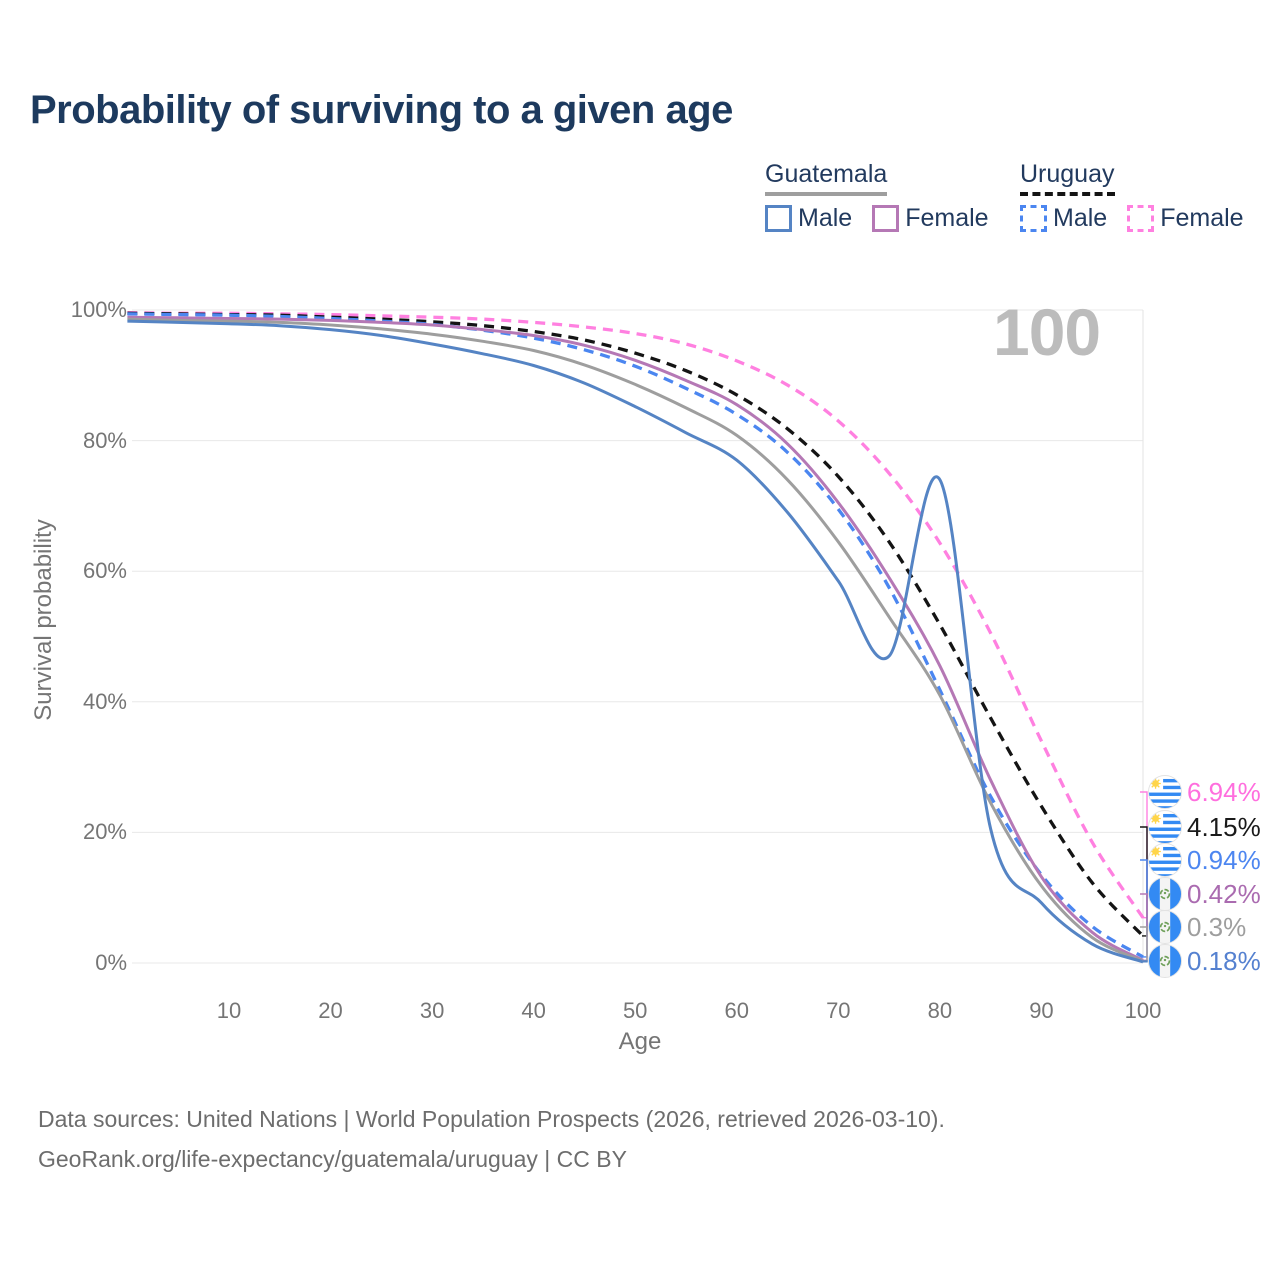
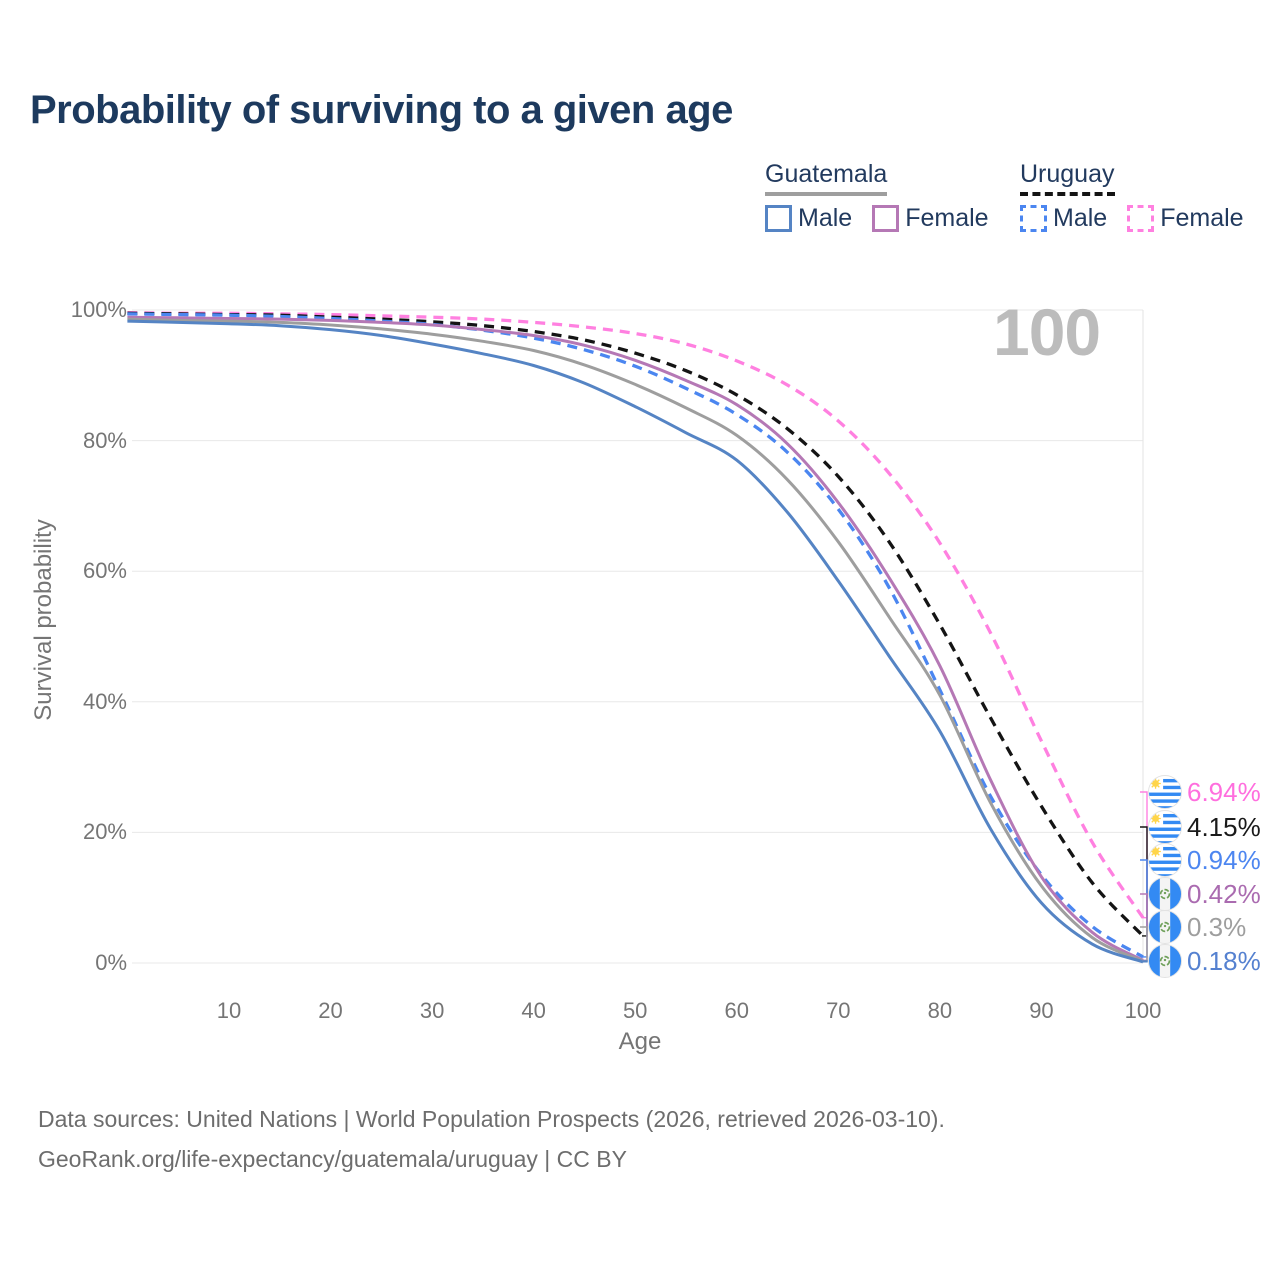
Guatemala Male/80: 74% -> 36%
